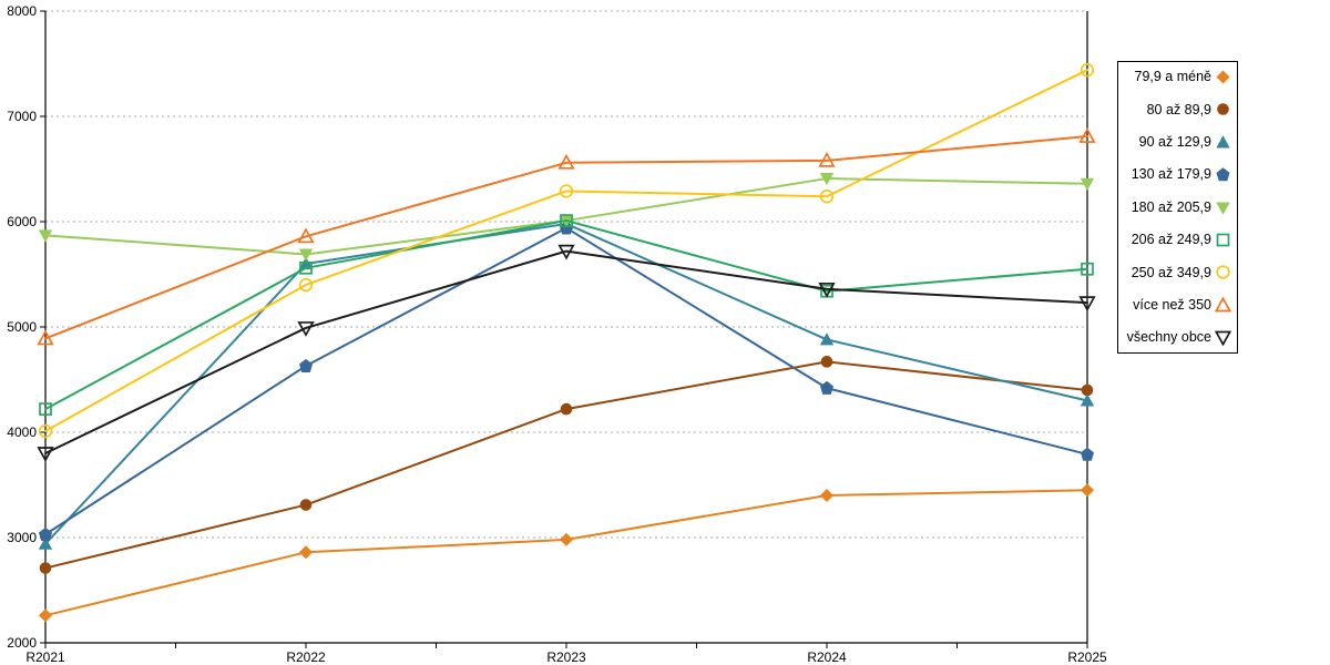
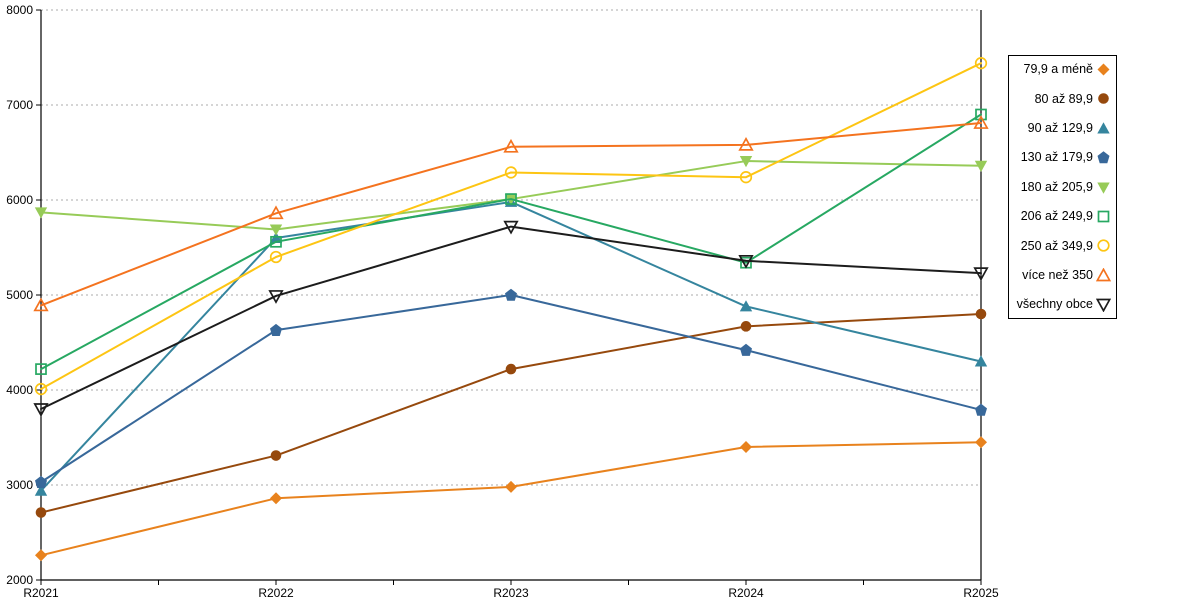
130 až 179,9/R2023: 5900 -> 5000
80 až 89,9/R2025: 4400 -> 4800
206 až 249,9/R2025: 5600 -> 6900
